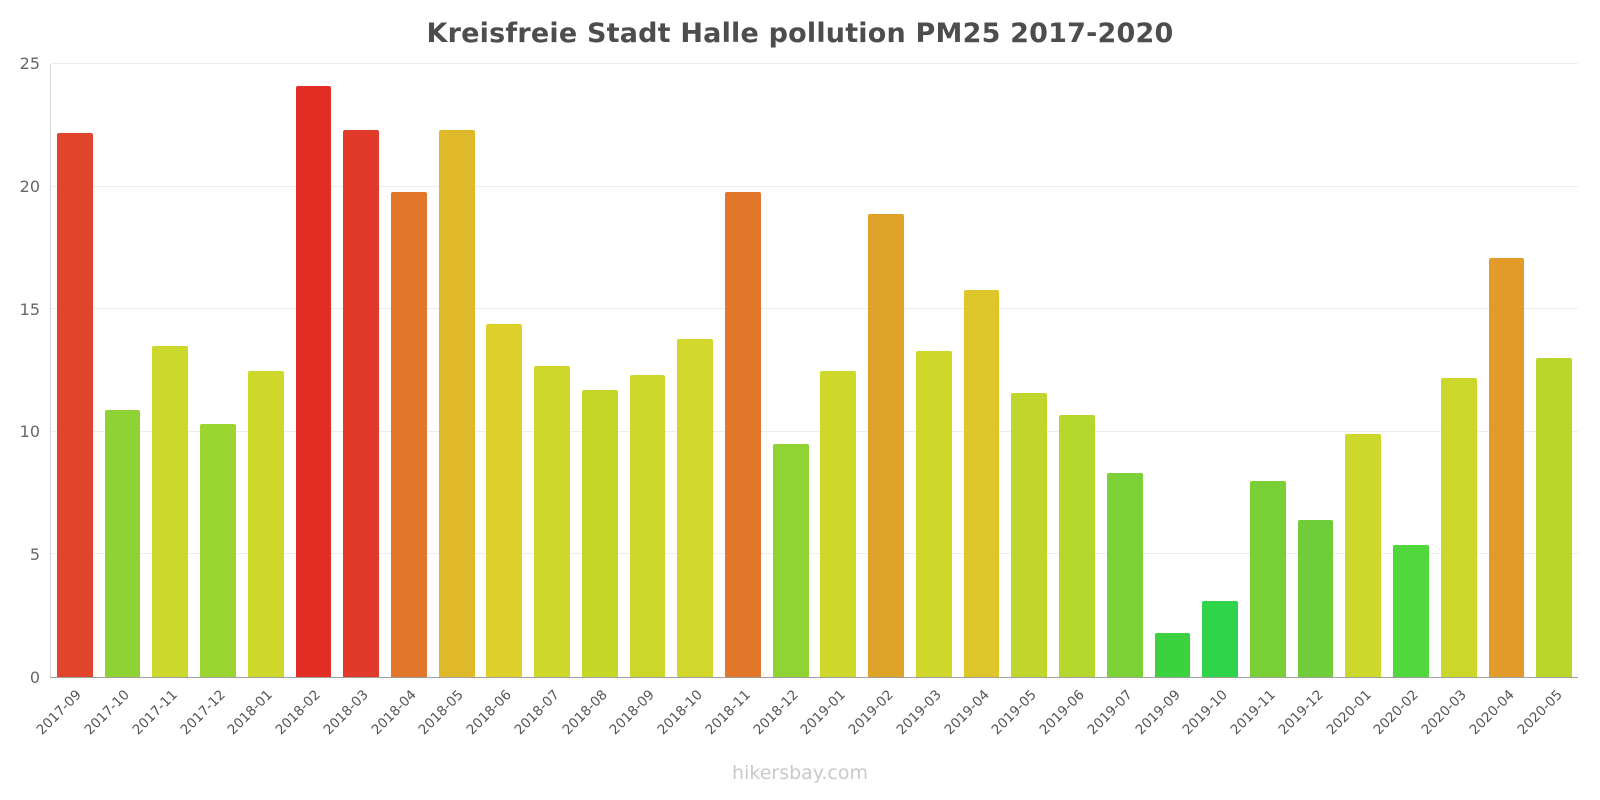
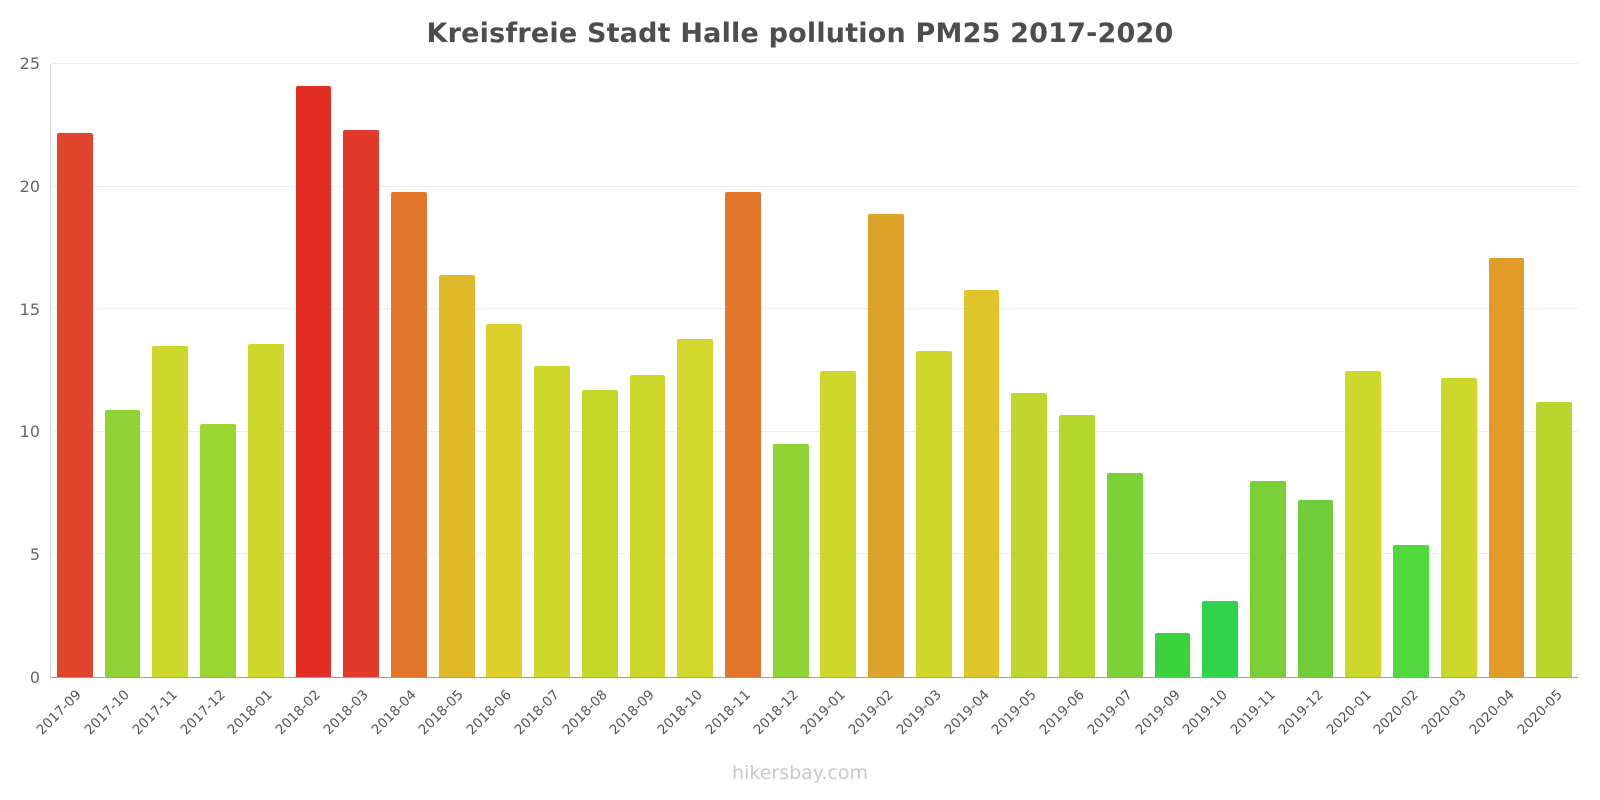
2018-01: 12.5 -> 13.6
2018-05: 22.3 -> 16.4
2019-12: 6.4 -> 7.2
2020-01: 9.9 -> 12.5
2020-05: 13.0 -> 11.2
